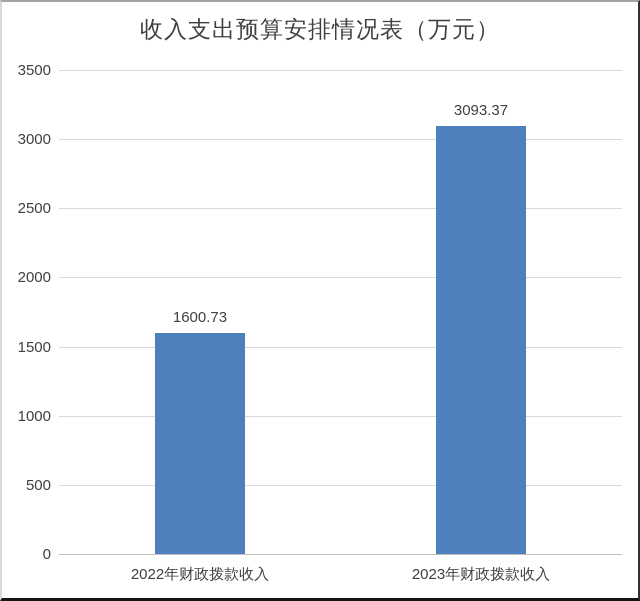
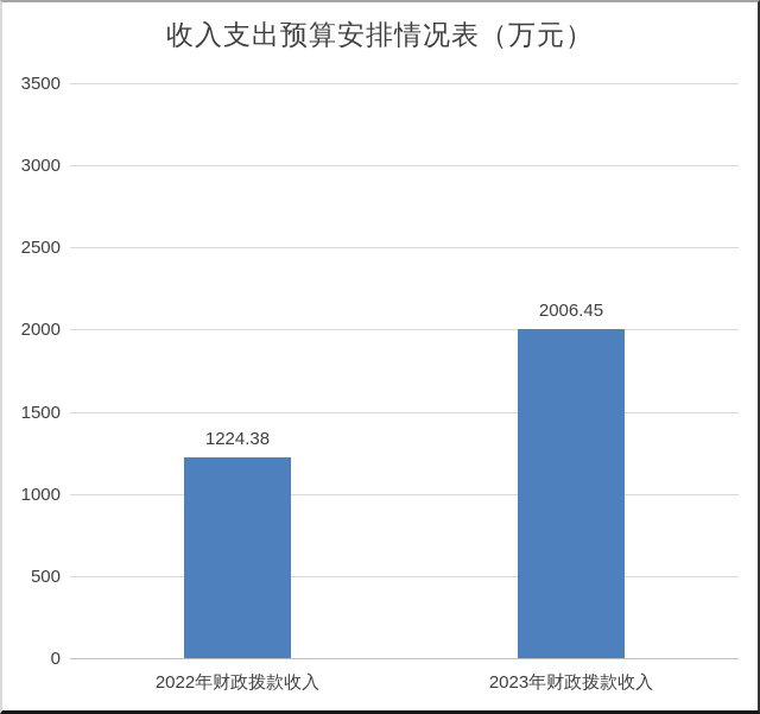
2022年财政拨款收入: 1600.73 -> 1224.38
2023年财政拨款收入: 3093.37 -> 2006.45
